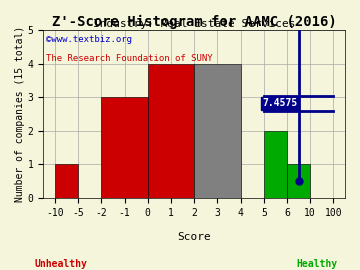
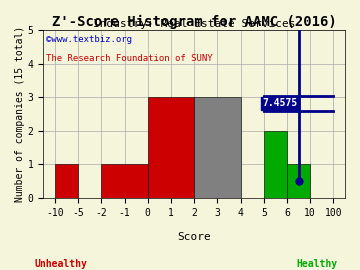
-1: 3 -> 1
1: 4 -> 3
3: 4 -> 3
